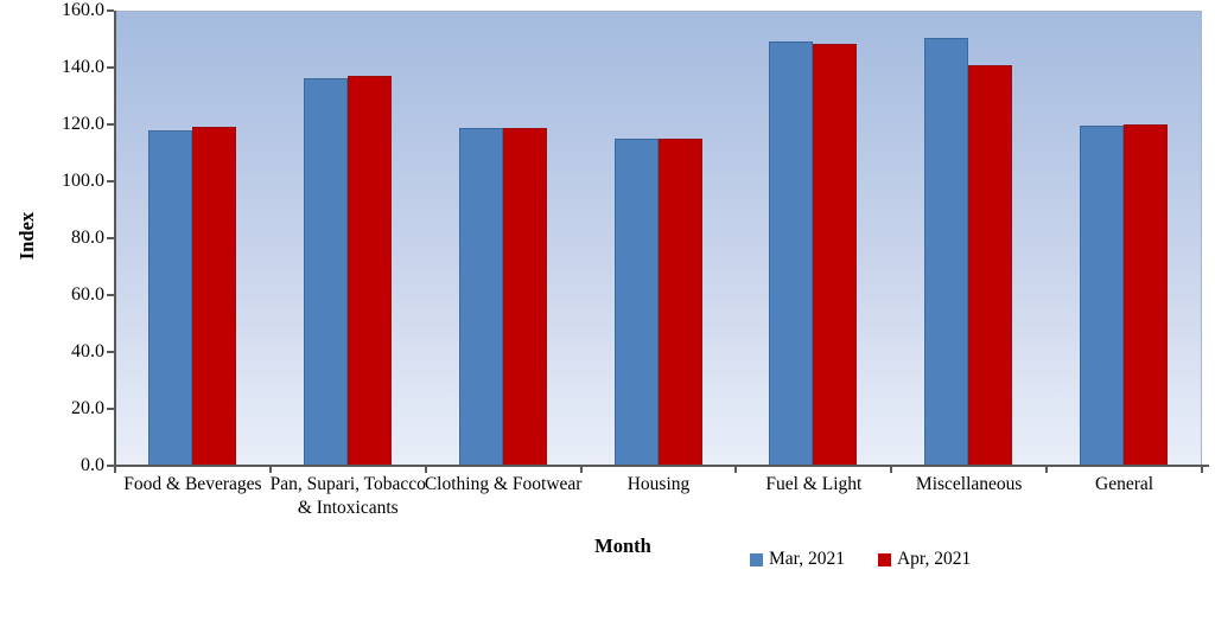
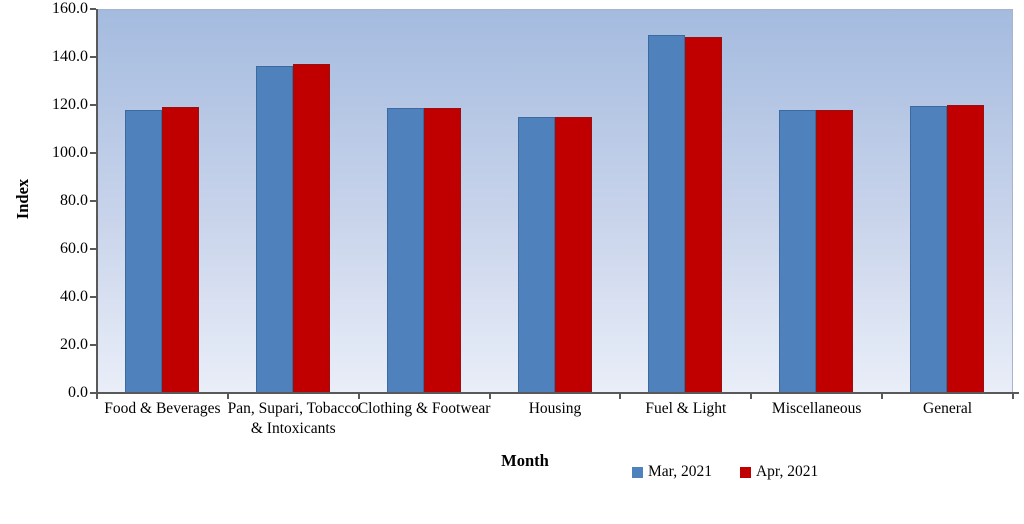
Mar, 2021/Miscellaneous: 151 -> 118
Apr, 2021/Miscellaneous: 141 -> 118
